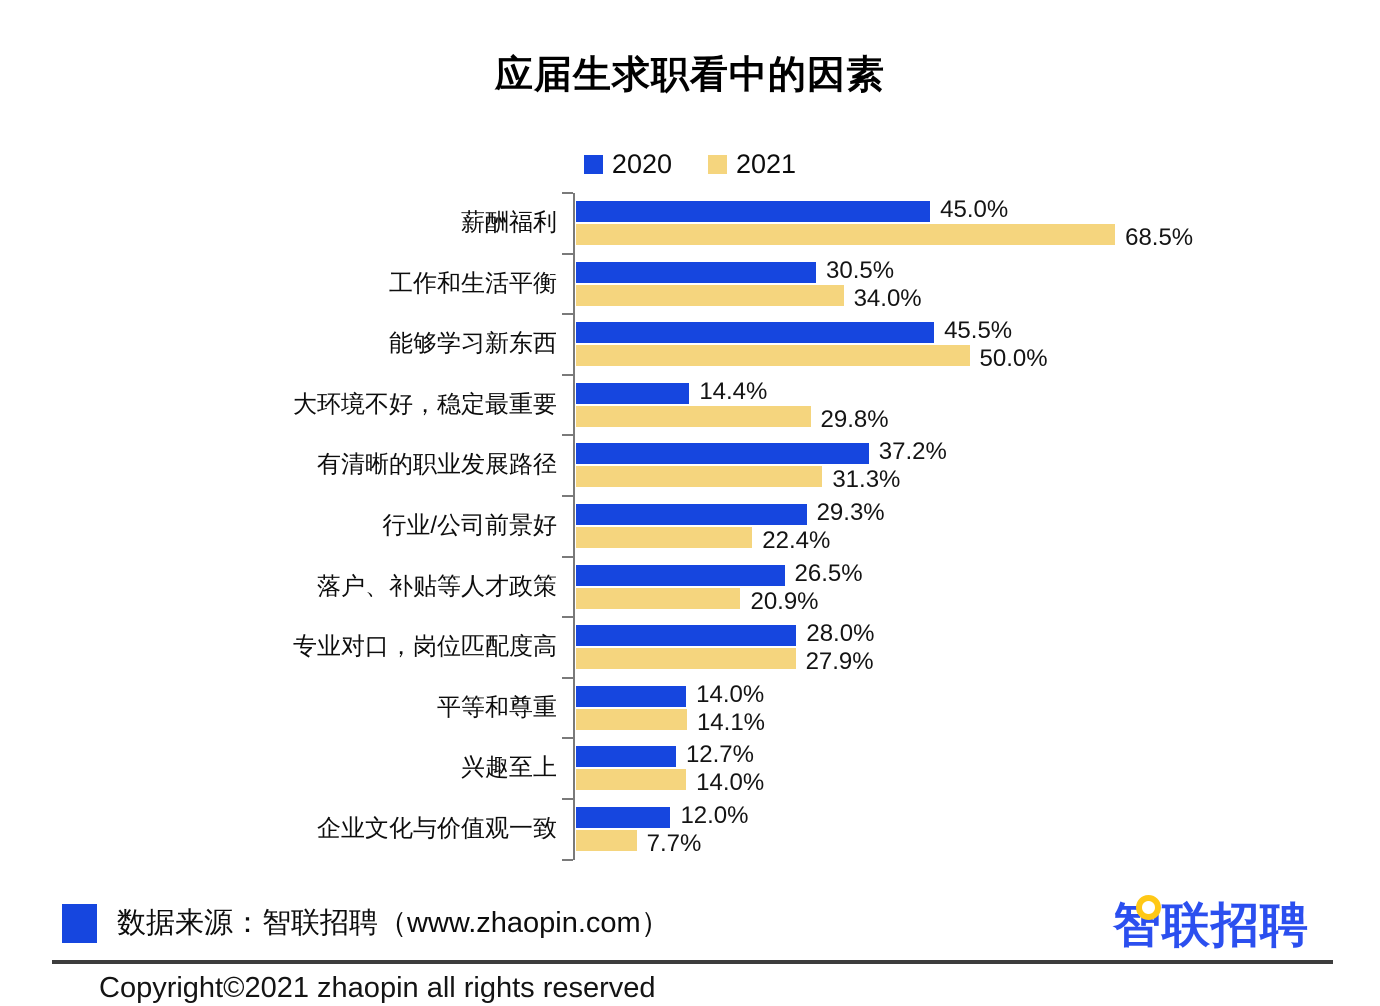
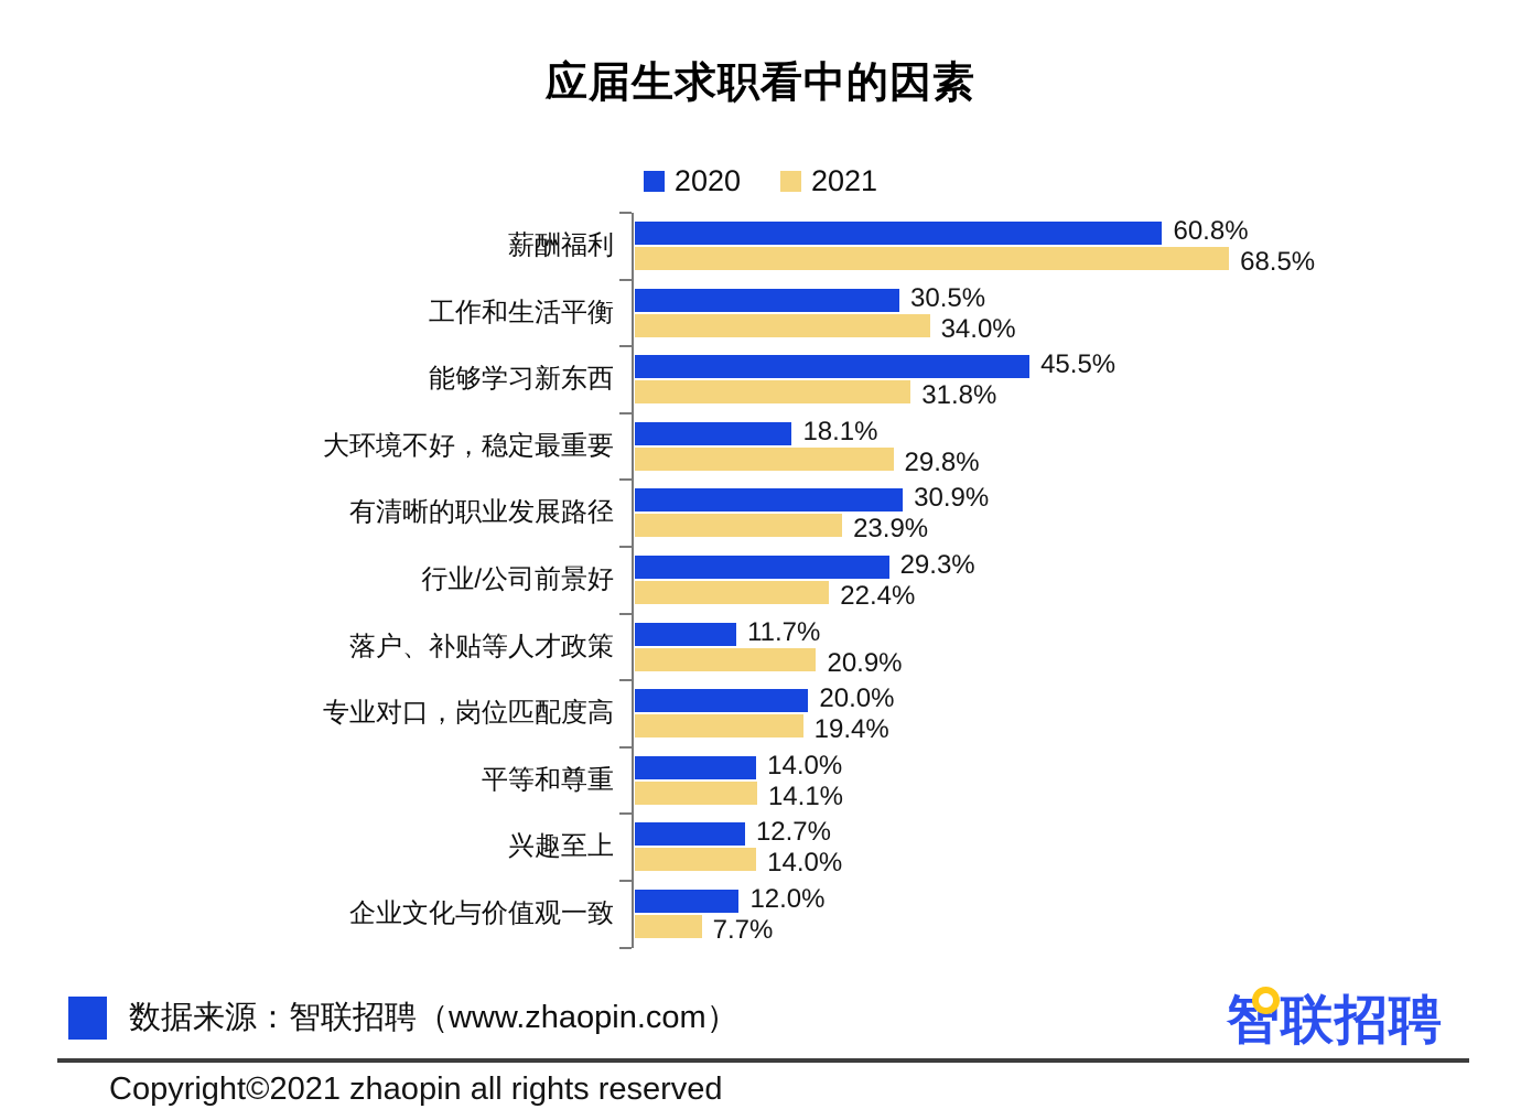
2020/薪酬福利: 45.0% -> 60.8%
2021/能够学习新东西: 50.0% -> 31.8%
2020/大环境不好，稳定最重要: 14.4% -> 18.1%
2020/有清晰的职业发展路径: 37.2% -> 30.9%
2021/有清晰的职业发展路径: 31.3% -> 23.9%
2020/落户、补贴等人才政策: 26.5% -> 11.7%
2020/专业对口，岗位匹配度高: 28.0% -> 20.0%
2021/专业对口，岗位匹配度高: 27.9% -> 19.4%
